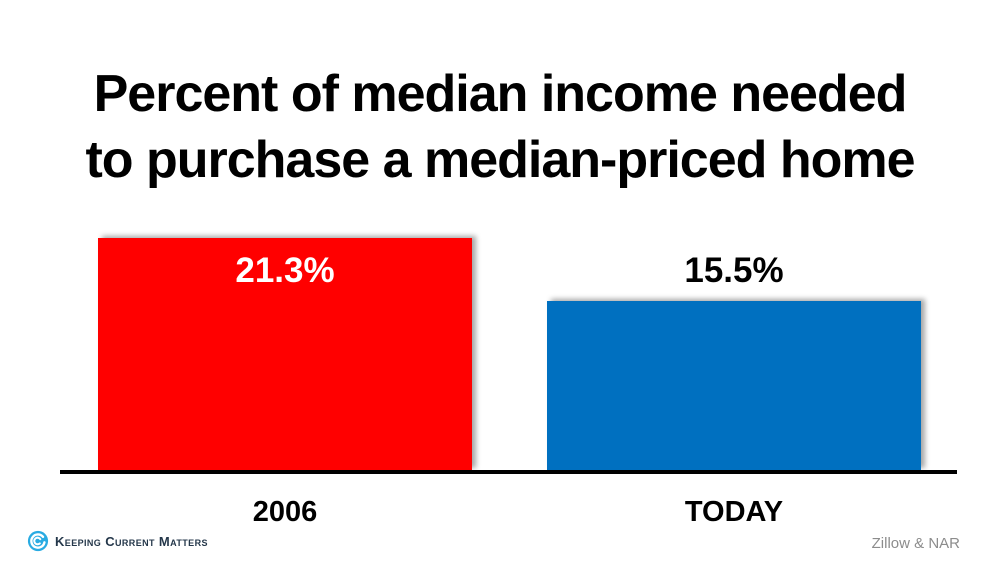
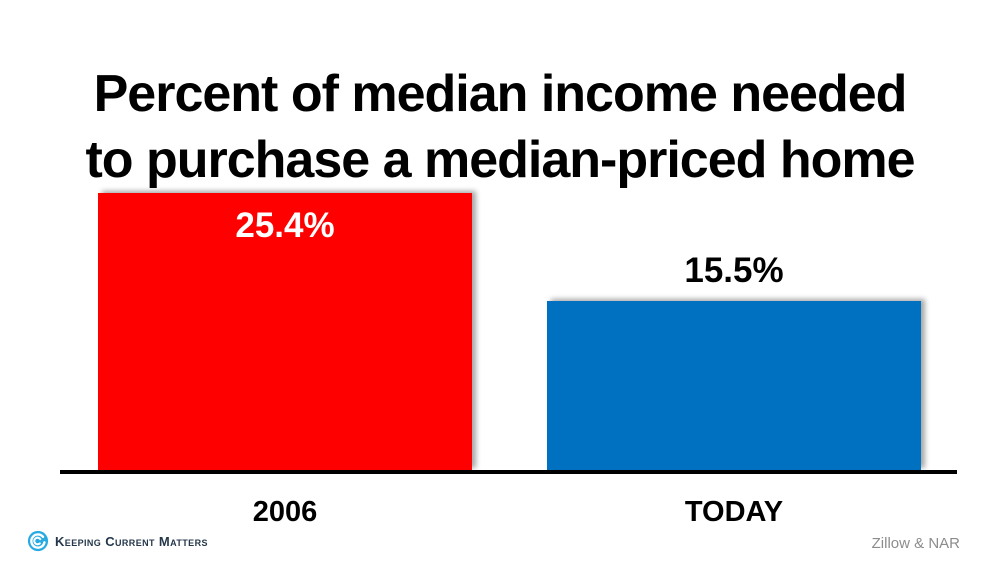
2006: 21.3% -> 25.4%
